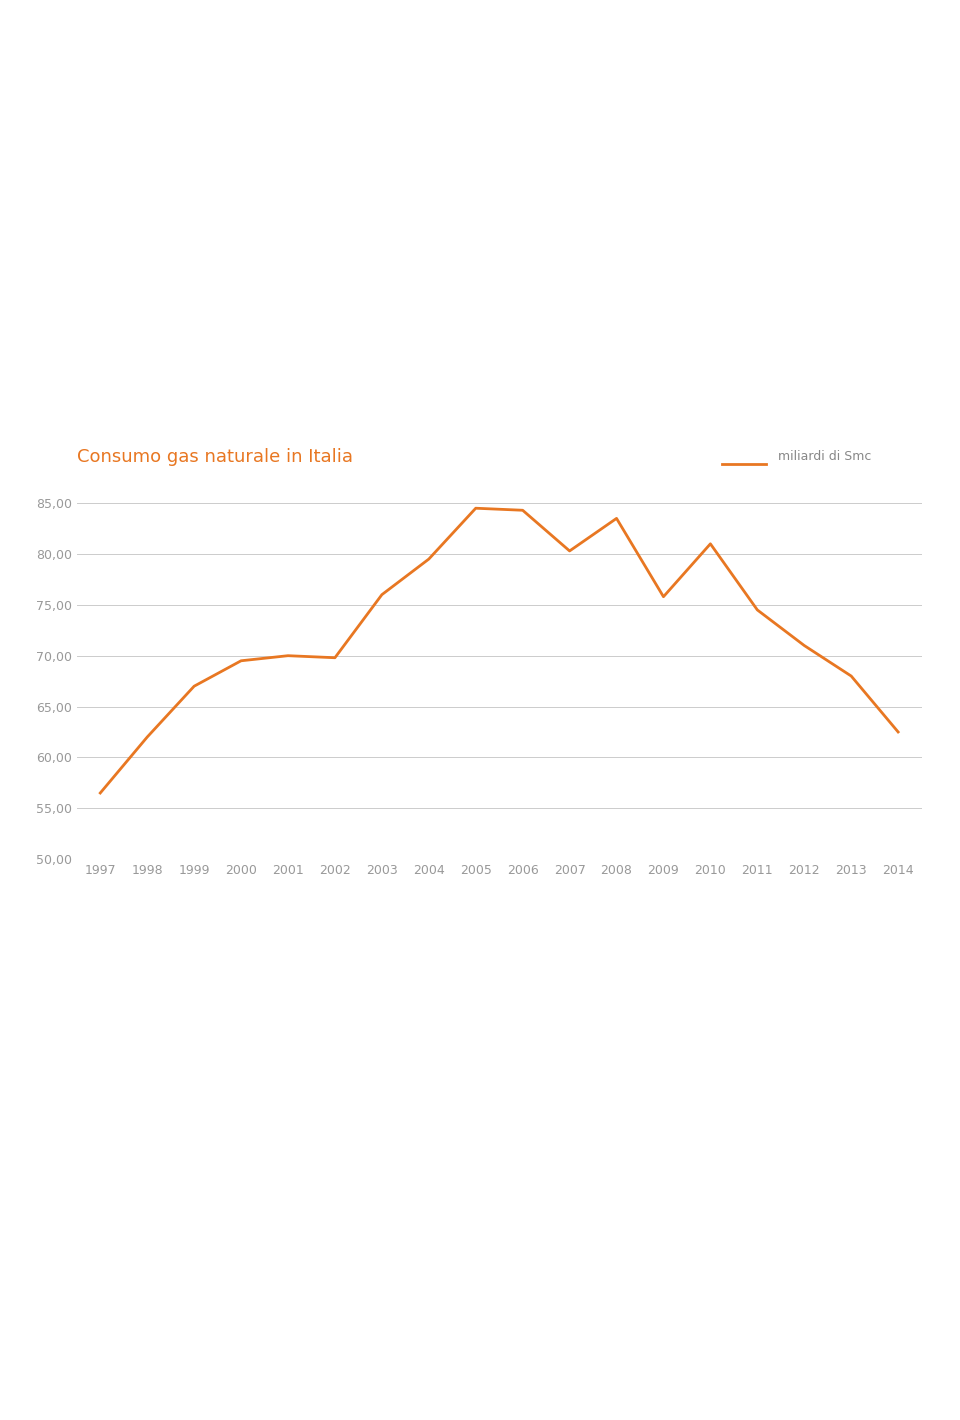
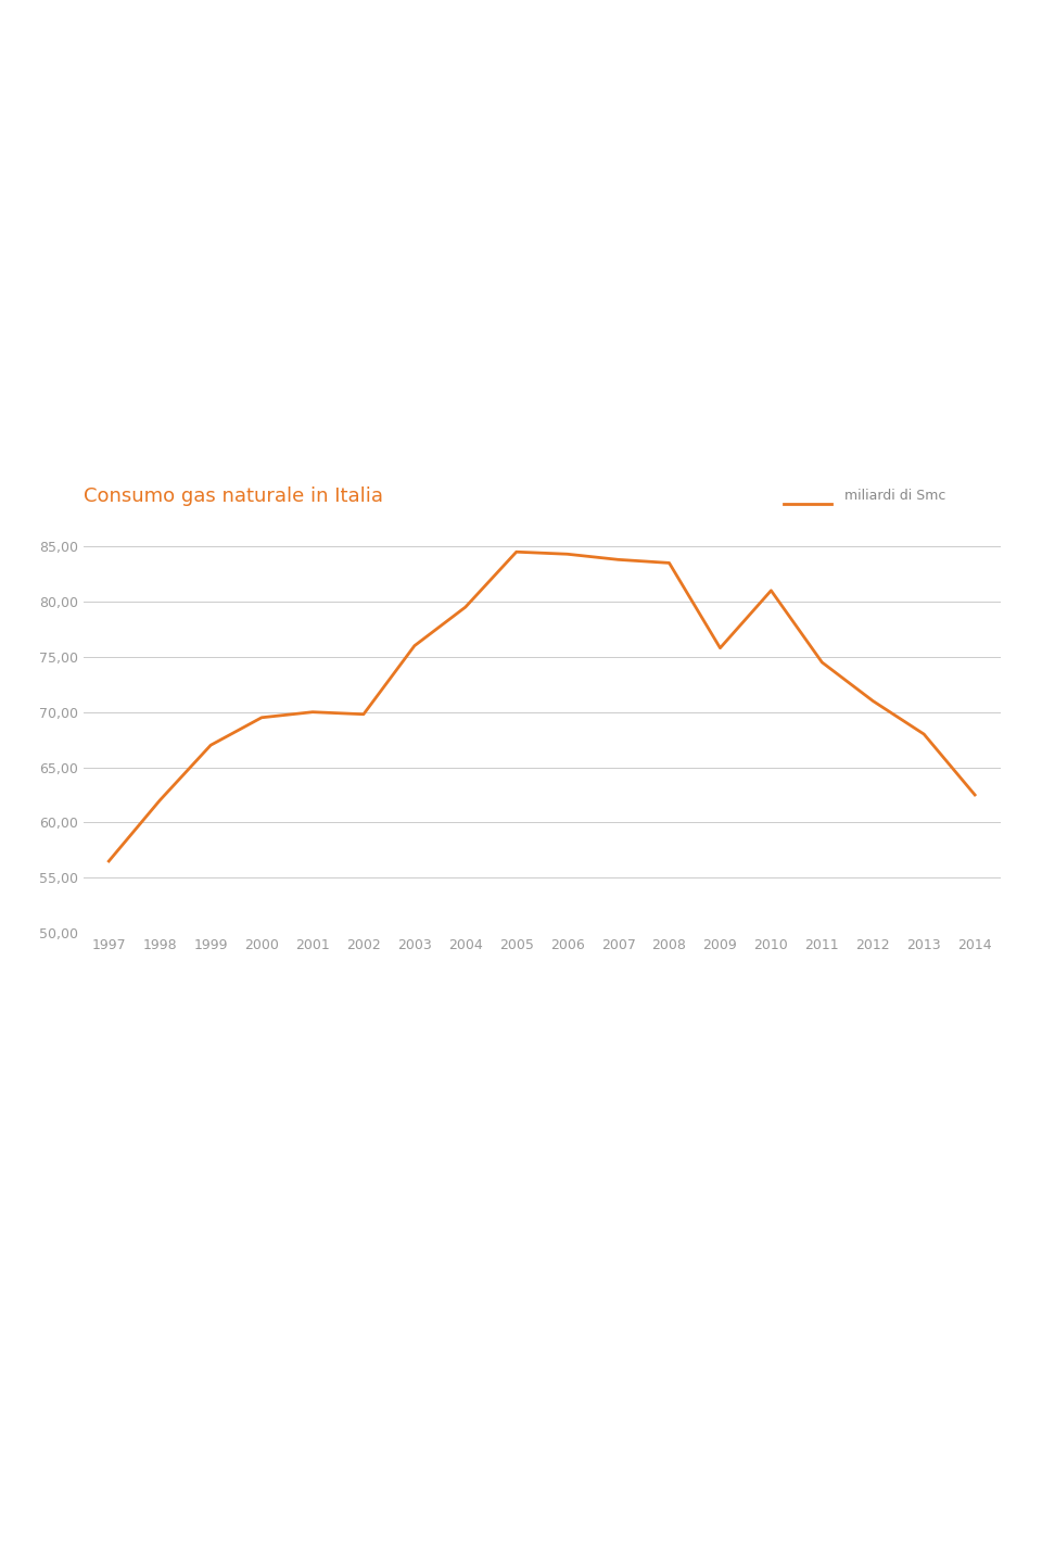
2007: 80,3 -> 83,8
